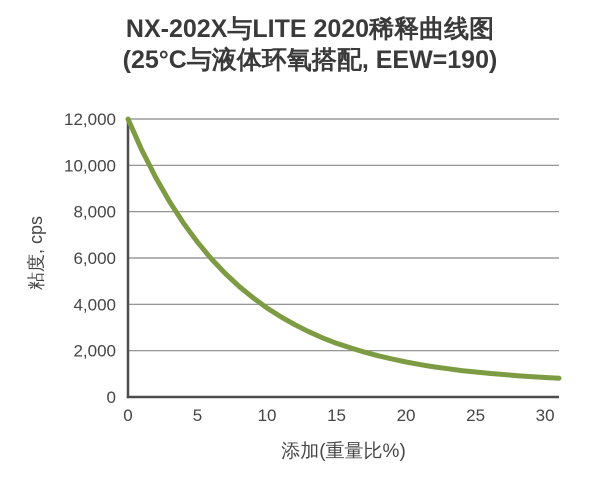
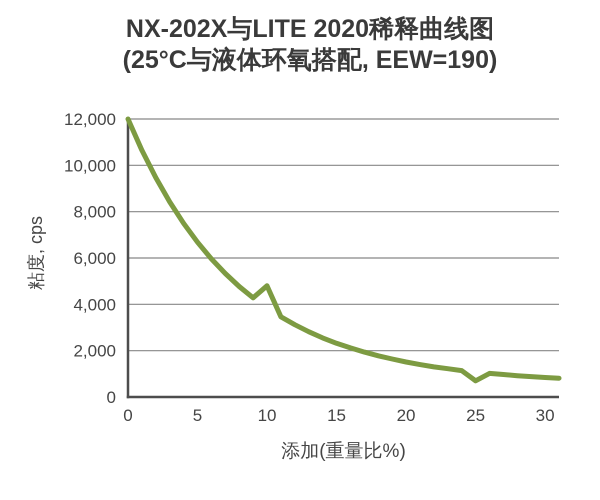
10: 3800 -> 4800
25: 1100 -> 700
